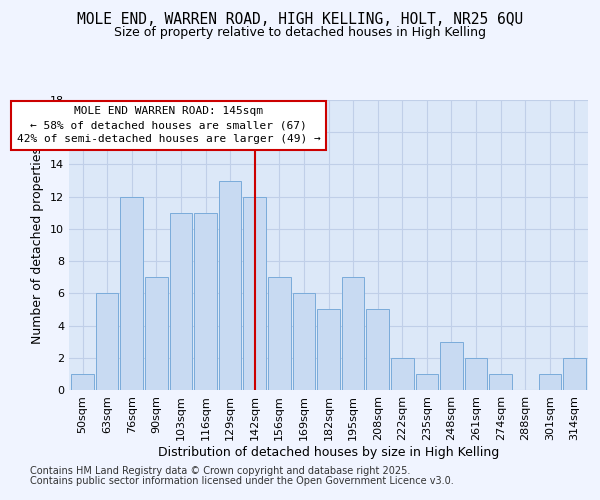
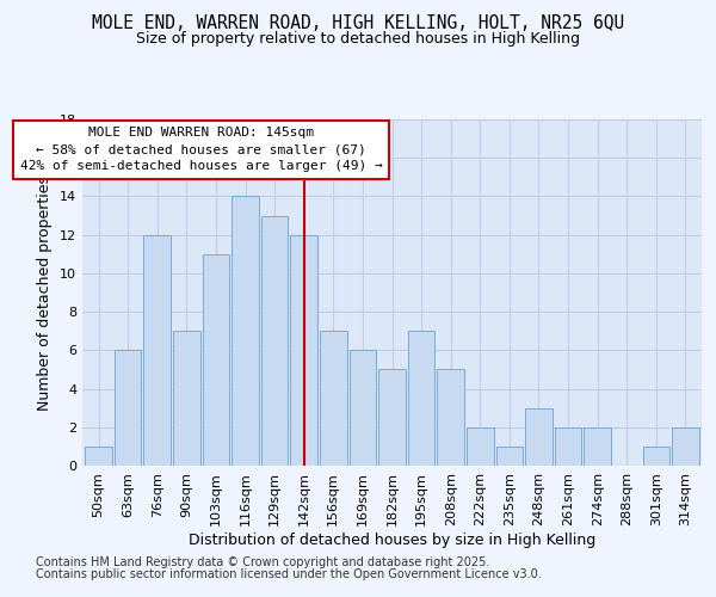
116sqm: 11 -> 14
274sqm: 1 -> 2
